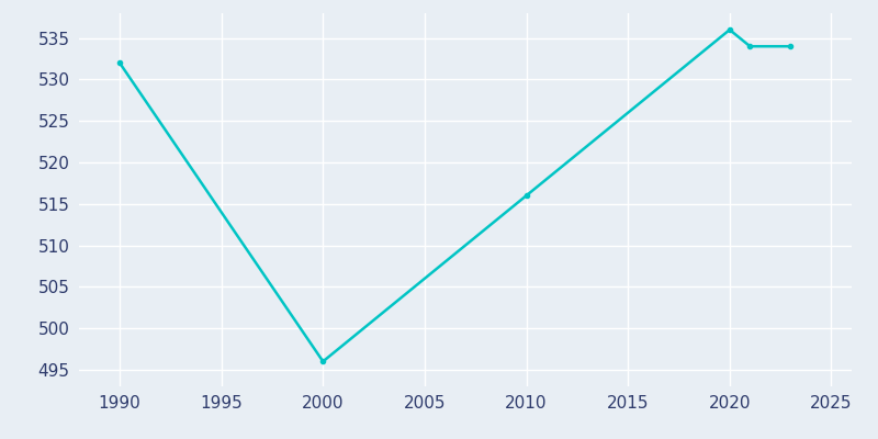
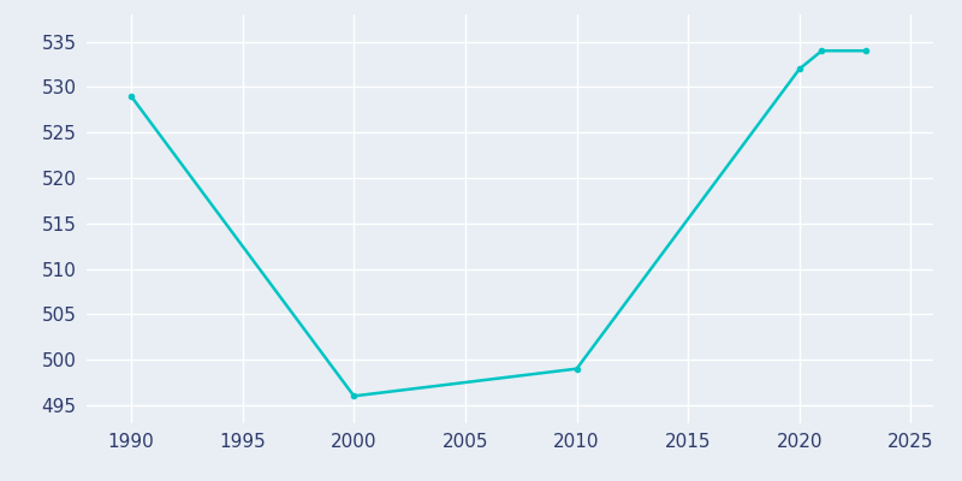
1990: 532 -> 529
2010: 516 -> 499
2020: 536 -> 532
